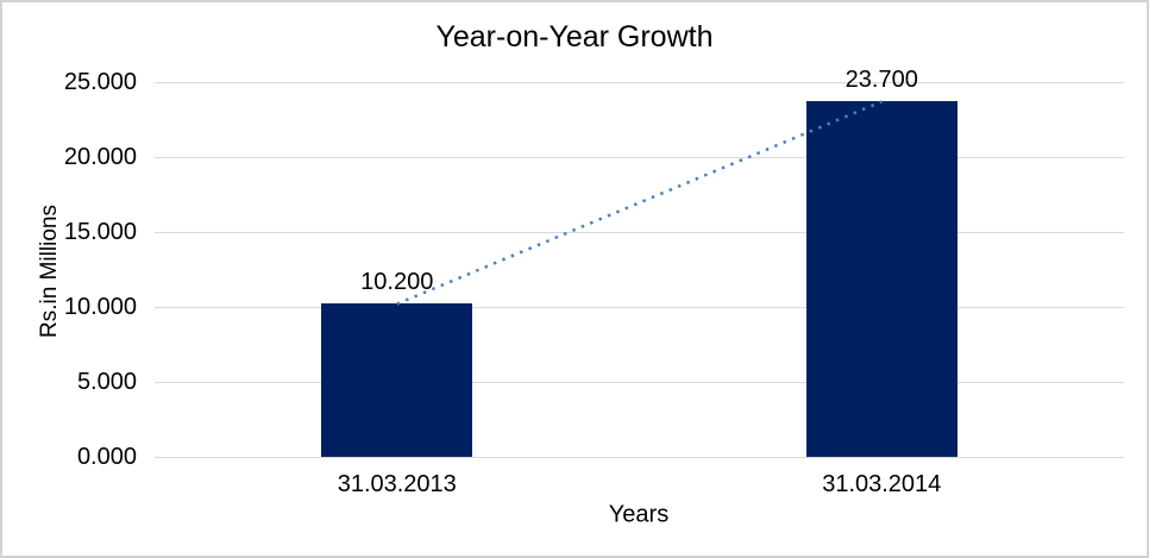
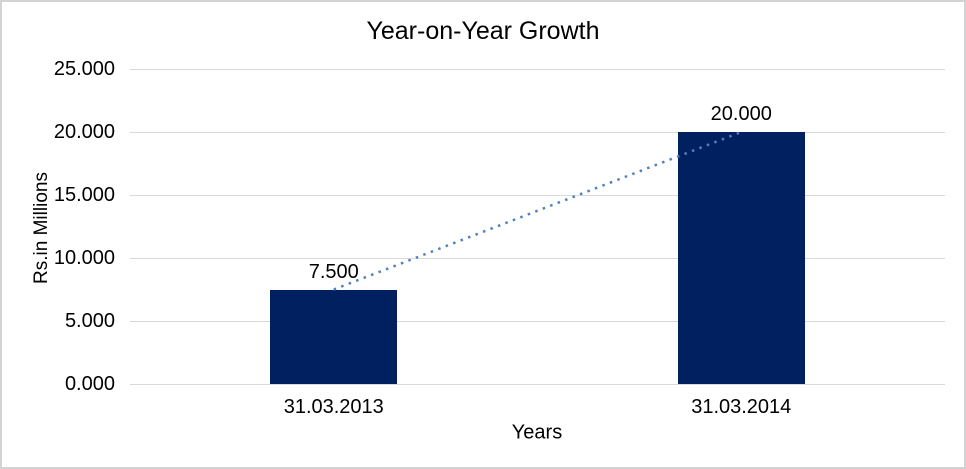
31.03.2013: 10.200 -> 7.500
31.03.2014: 23.700 -> 20.000
